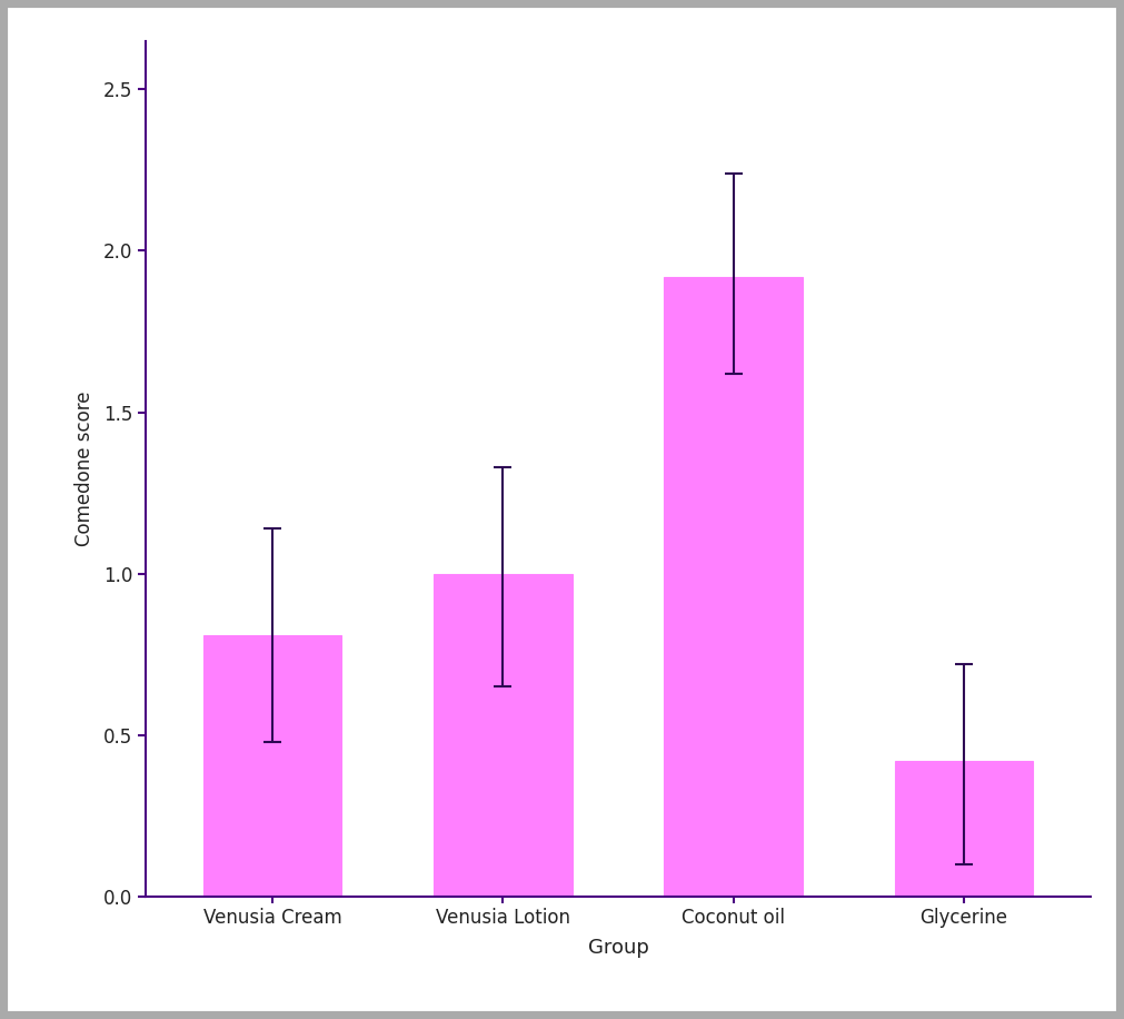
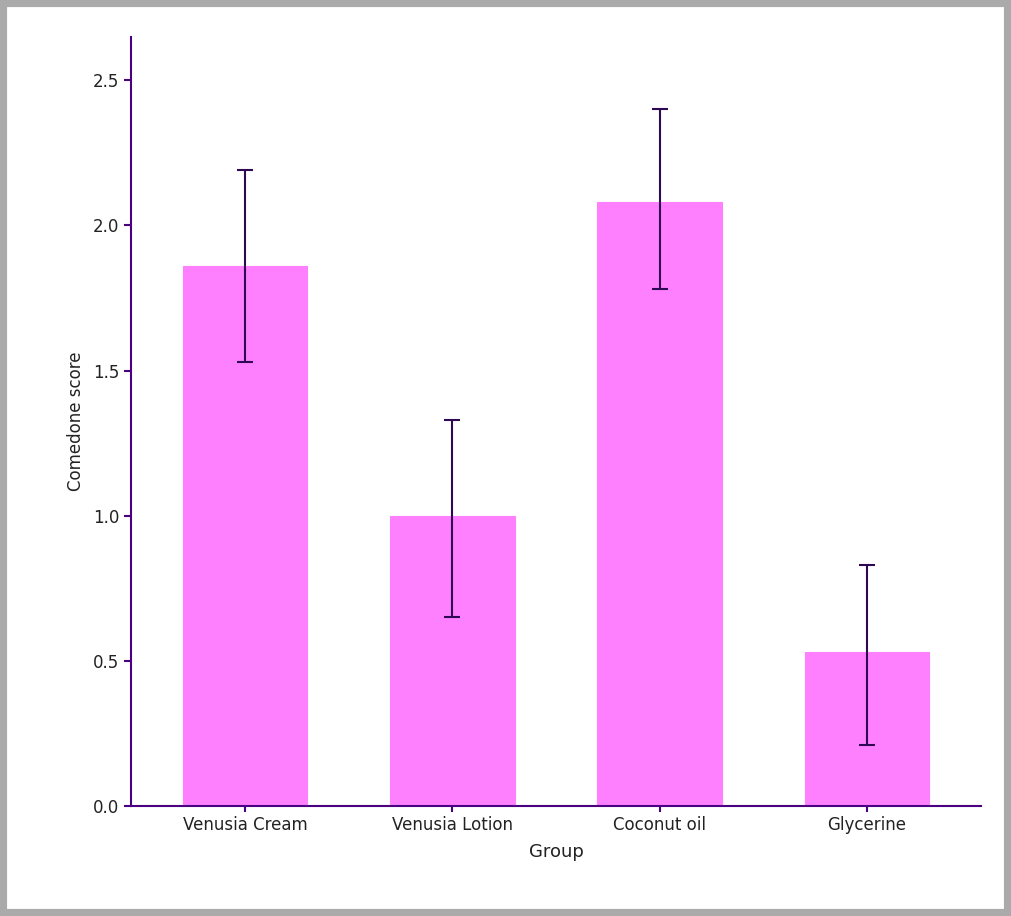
Venusia Cream: 0.81 -> 1.86
Coconut oil: 1.92 -> 2.08
Glycerine: 0.42 -> 0.53
